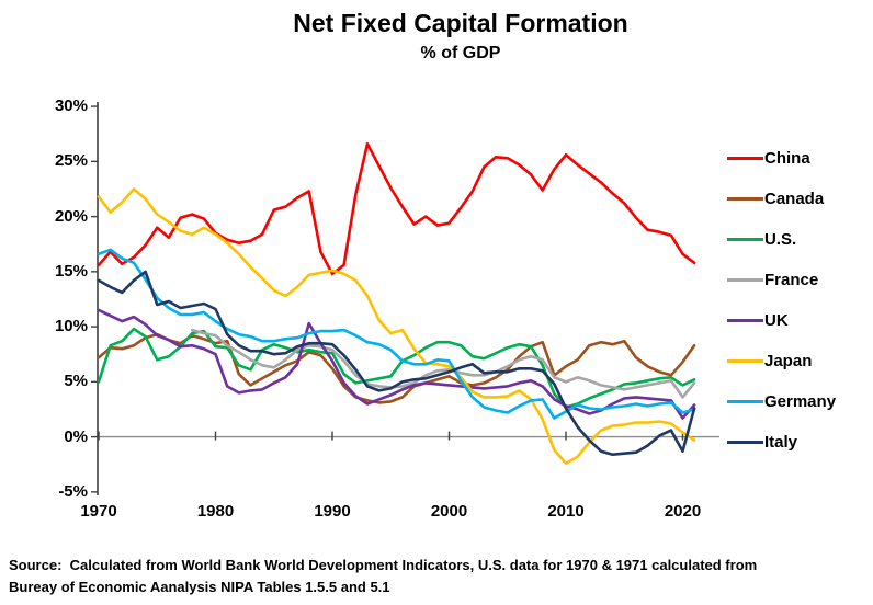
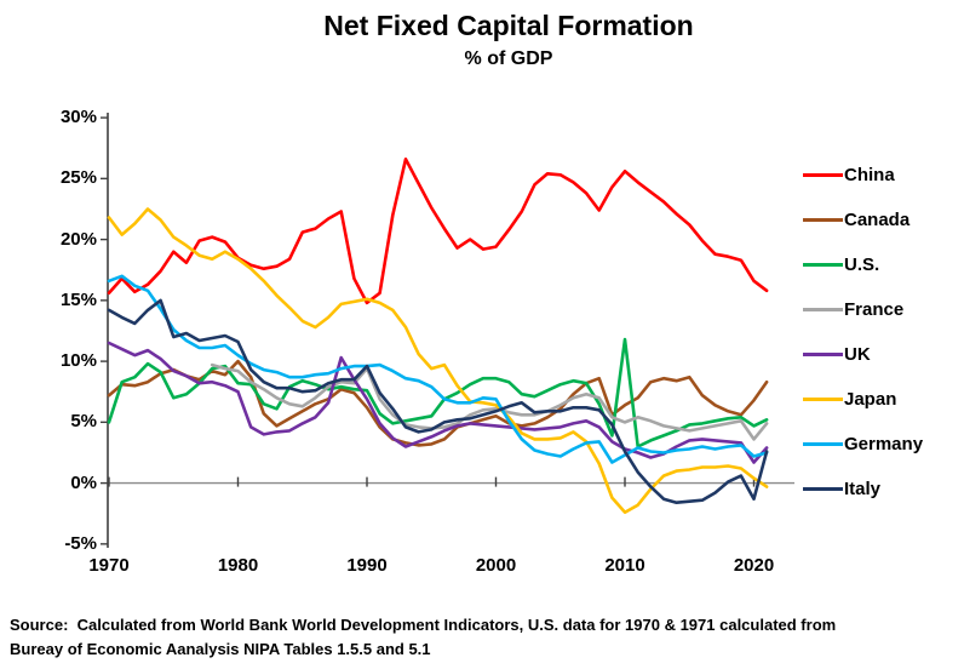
Canada/1980: 8.5% -> 10.0%
France/1990: 7.9% -> 9.4%
Italy/1990: 8.4% -> 9.6%
U.S./2010: 2.7% -> 11.8%
